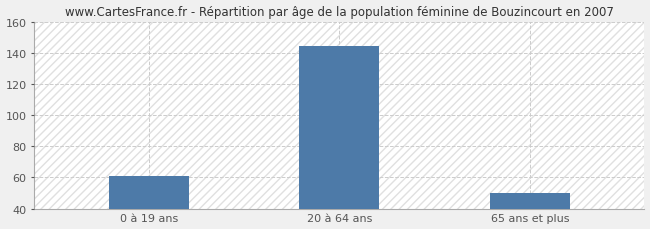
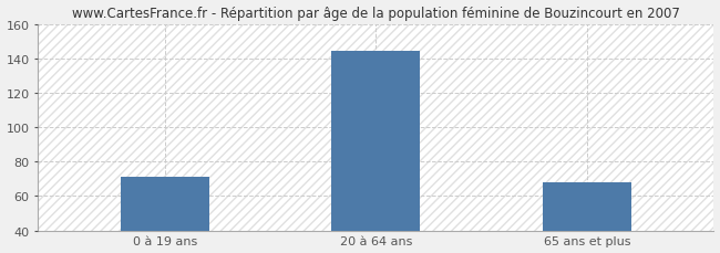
0 à 19 ans: 61 -> 71
65 ans et plus: 50 -> 68
